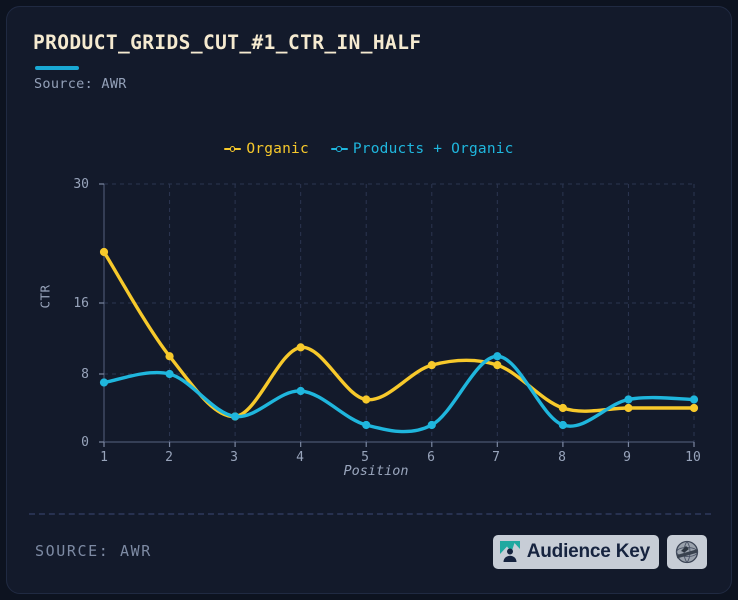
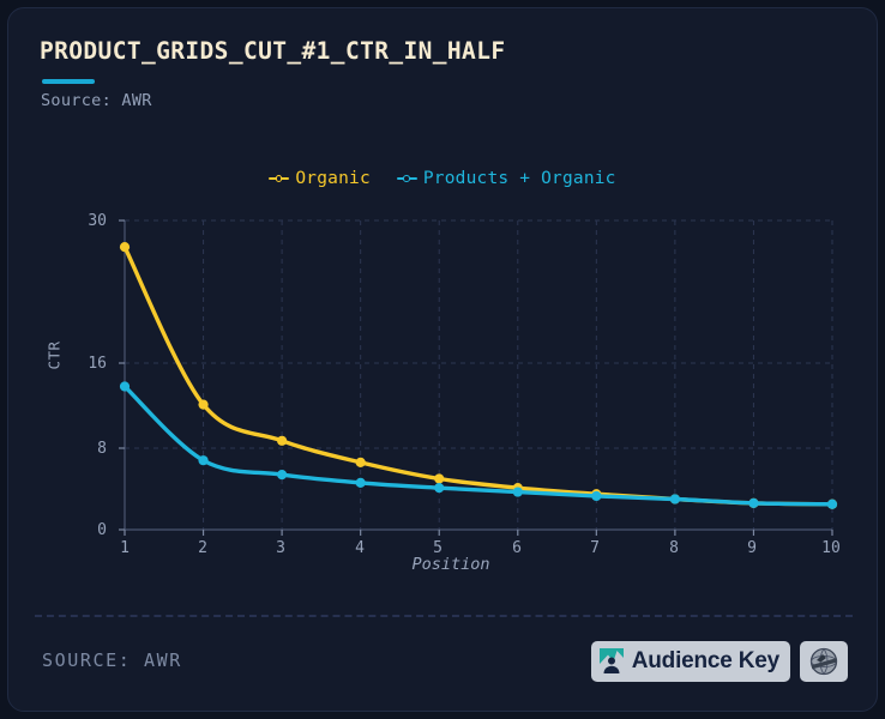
Organic/1: 22 -> 27
Products + Organic/1: 7 -> 14
Organic/2: 10 -> 12
Products + Organic/2: 8 -> 7
Organic/3: 3 -> 9
Products + Organic/3: 3 -> 5
Organic/4: 11 -> 7
Products + Organic/4: 6 -> 5
Products + Organic/5: 2 -> 4
Organic/6: 9 -> 4
Products + Organic/6: 2 -> 4
Organic/7: 9 -> 4
Products + Organic/7: 10 -> 3
Organic/8: 4 -> 3
Products + Organic/8: 2 -> 3
Organic/9: 4 -> 3
Products + Organic/9: 5 -> 3
Organic/10: 4 -> 2
Products + Organic/10: 5 -> 2
